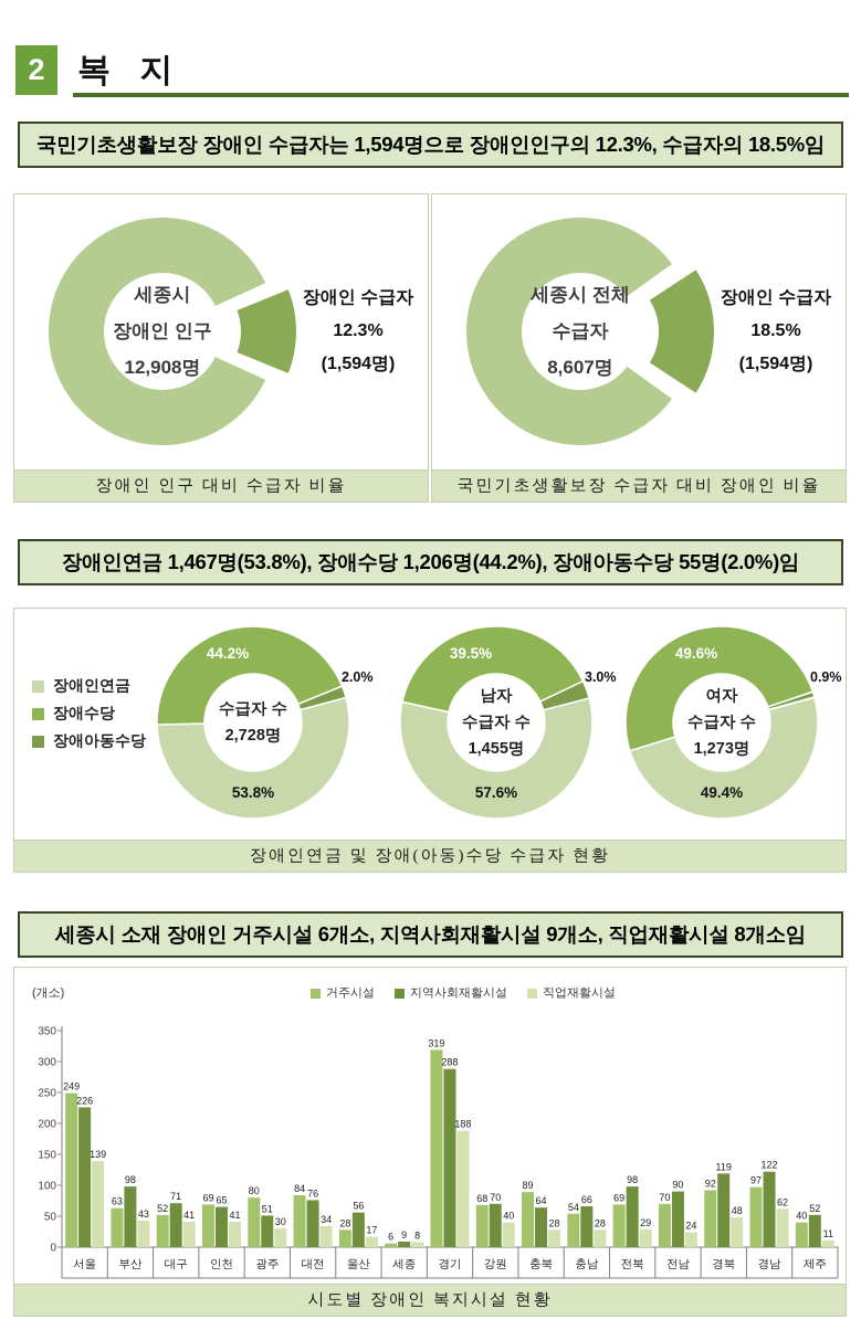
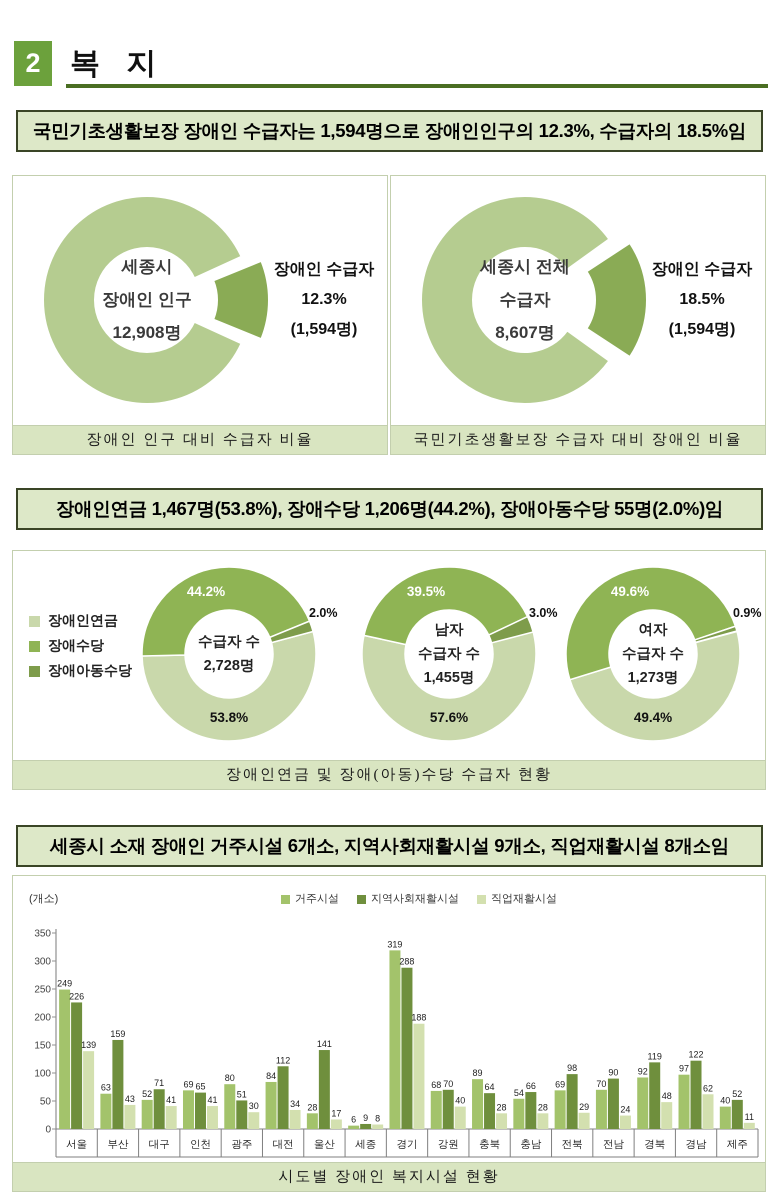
시도별 장애인 복지시설 현황/지역사회재활시설/부산: 98 -> 159
시도별 장애인 복지시설 현황/지역사회재활시설/대전: 76 -> 112
시도별 장애인 복지시설 현황/지역사회재활시설/울산: 56 -> 141
